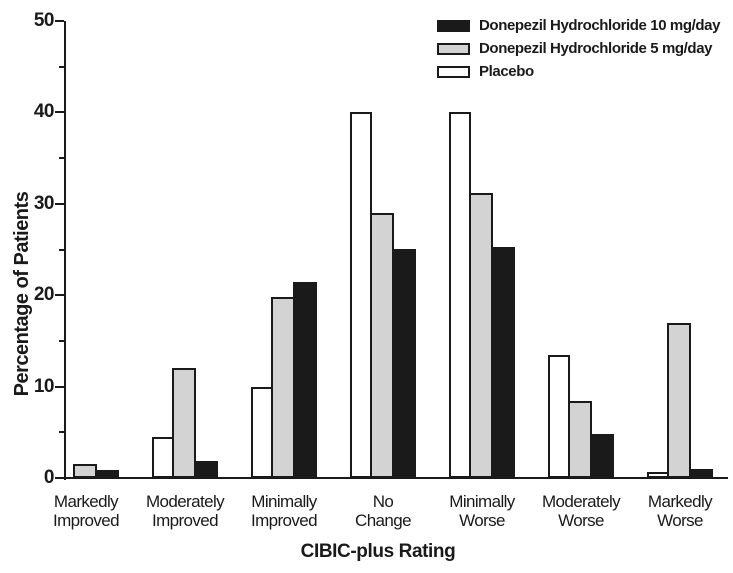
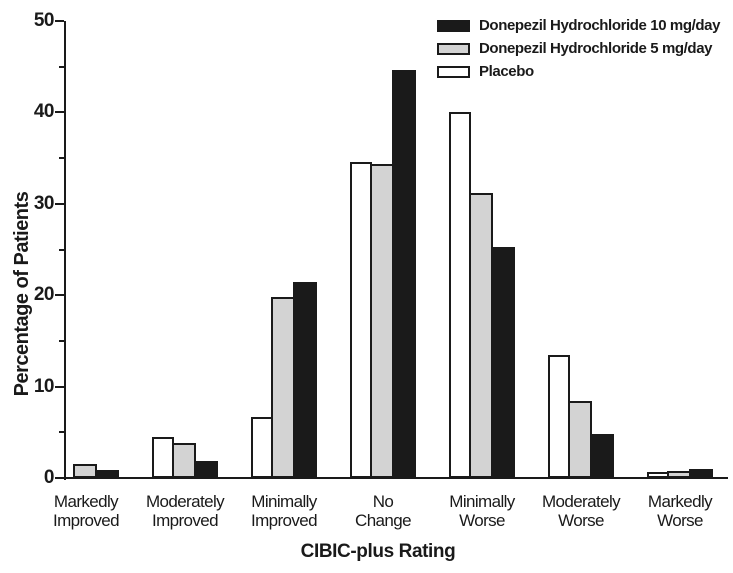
Donepezil Hydrochloride 5 mg/day/Moderately Improved: 12 -> 4
Placebo/Minimally Improved: 10 -> 7
Donepezil Hydrochloride 10 mg/day/No Change: 25 -> 45
Donepezil Hydrochloride 5 mg/day/No Change: 29 -> 34
Placebo/No Change: 40 -> 35
Donepezil Hydrochloride 5 mg/day/Markedly Worse: 17 -> 1
